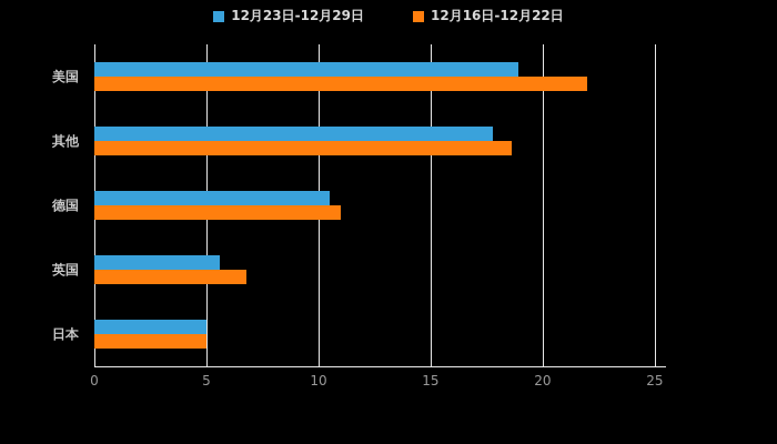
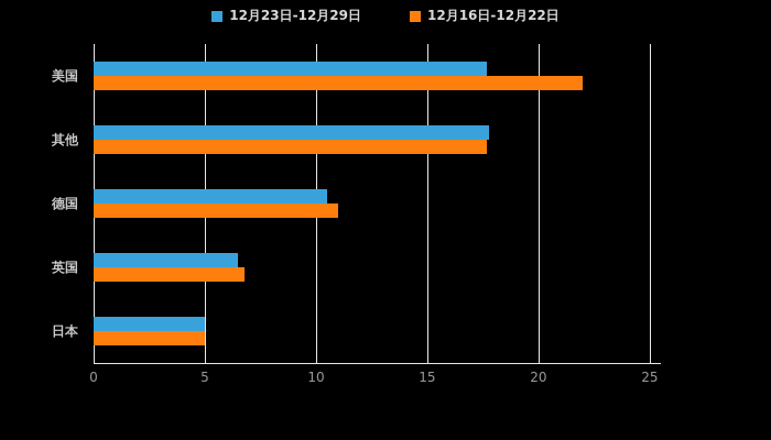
12月23日-12月29日/美国: 18.9 -> 17.7
12月16日-12月22日/其他: 18.6 -> 17.7
12月23日-12月29日/英国: 5.6 -> 6.5
